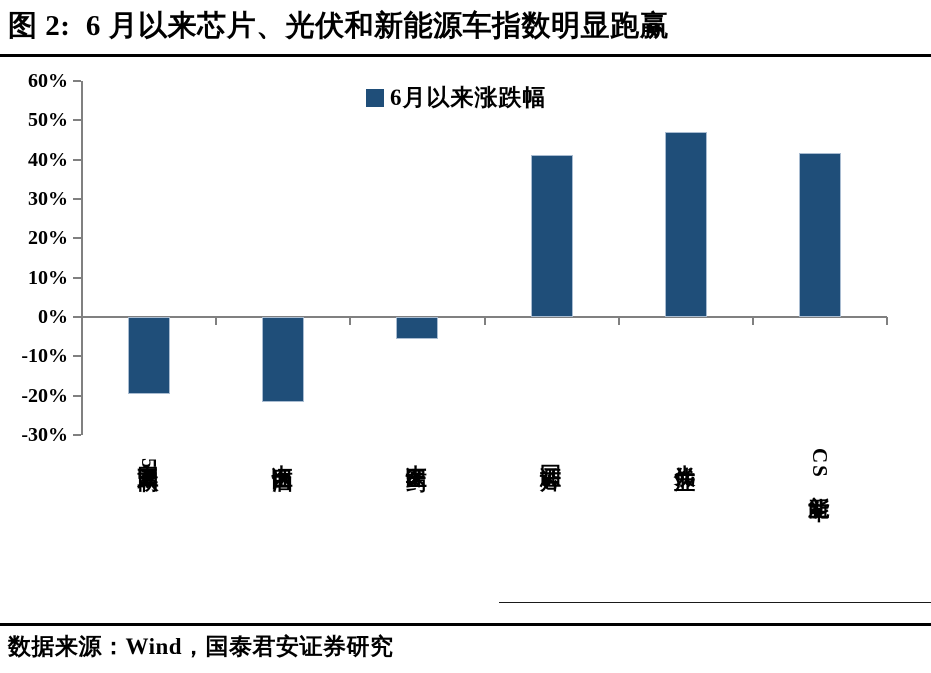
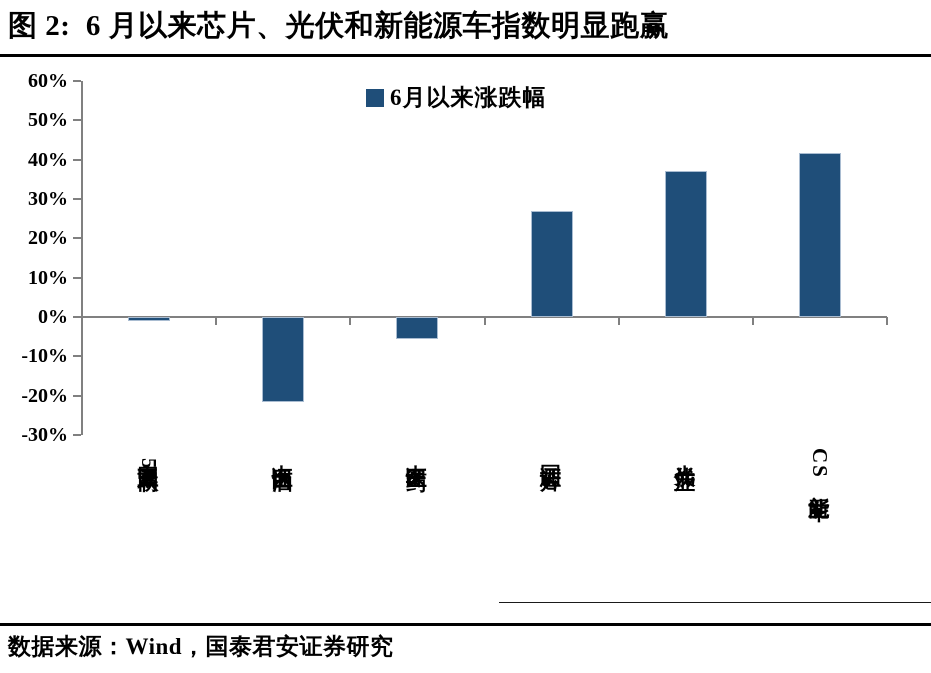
中国互联网50: -20% -> -1%
国证芯片: 41% -> 27%
光伏产业: 47% -> 37%
